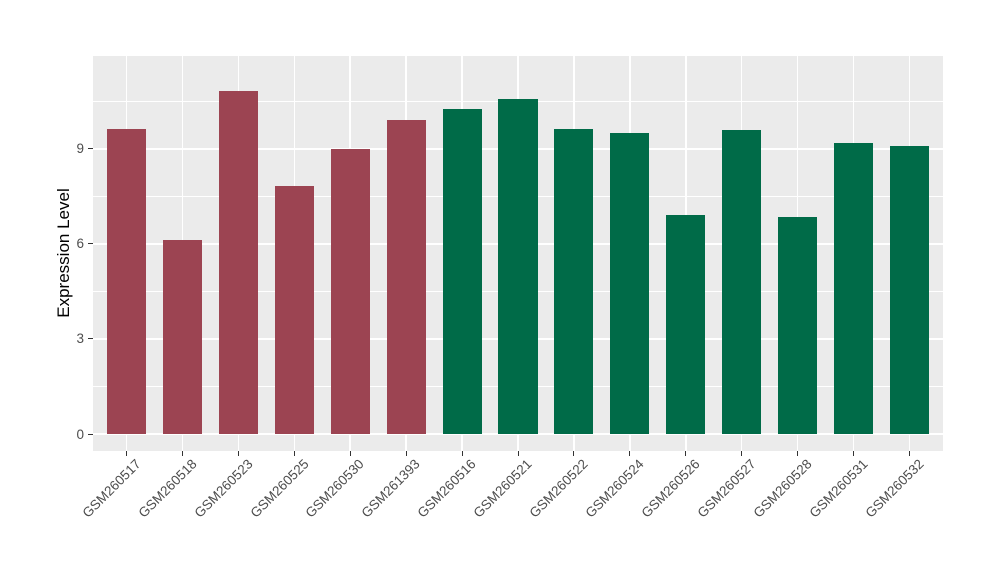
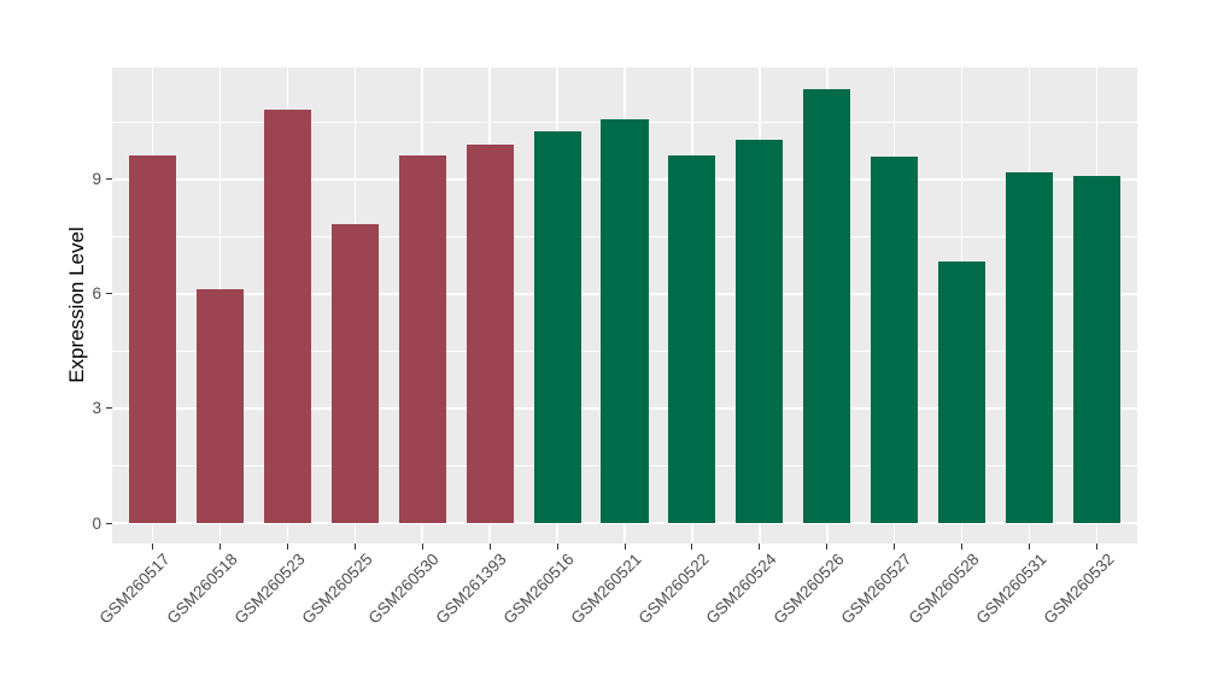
GSM260530: 9.0 -> 9.6
GSM260524: 9.5 -> 10.0
GSM260526: 6.9 -> 11.4
